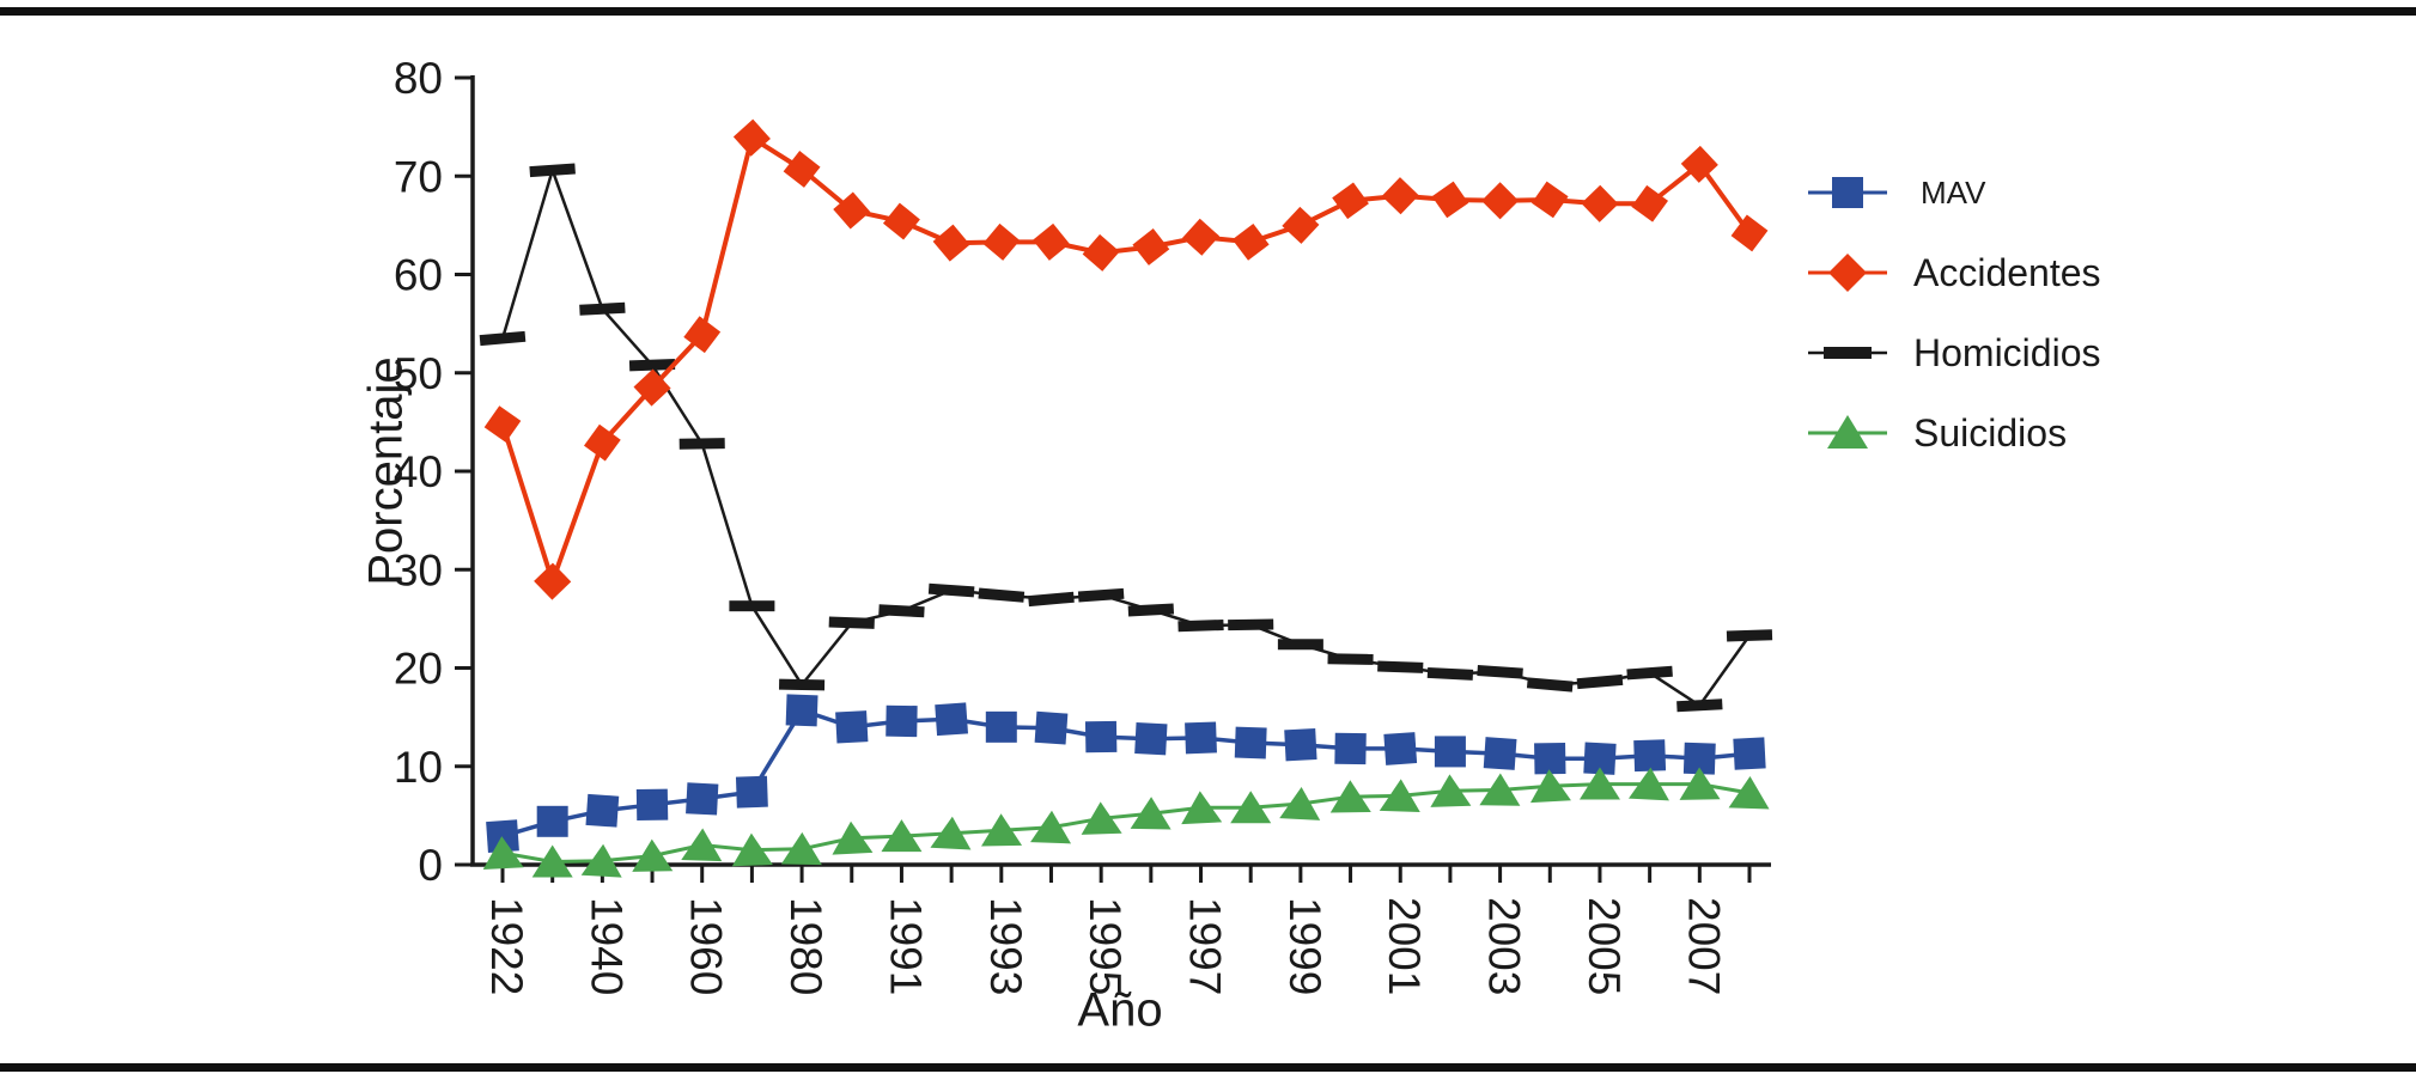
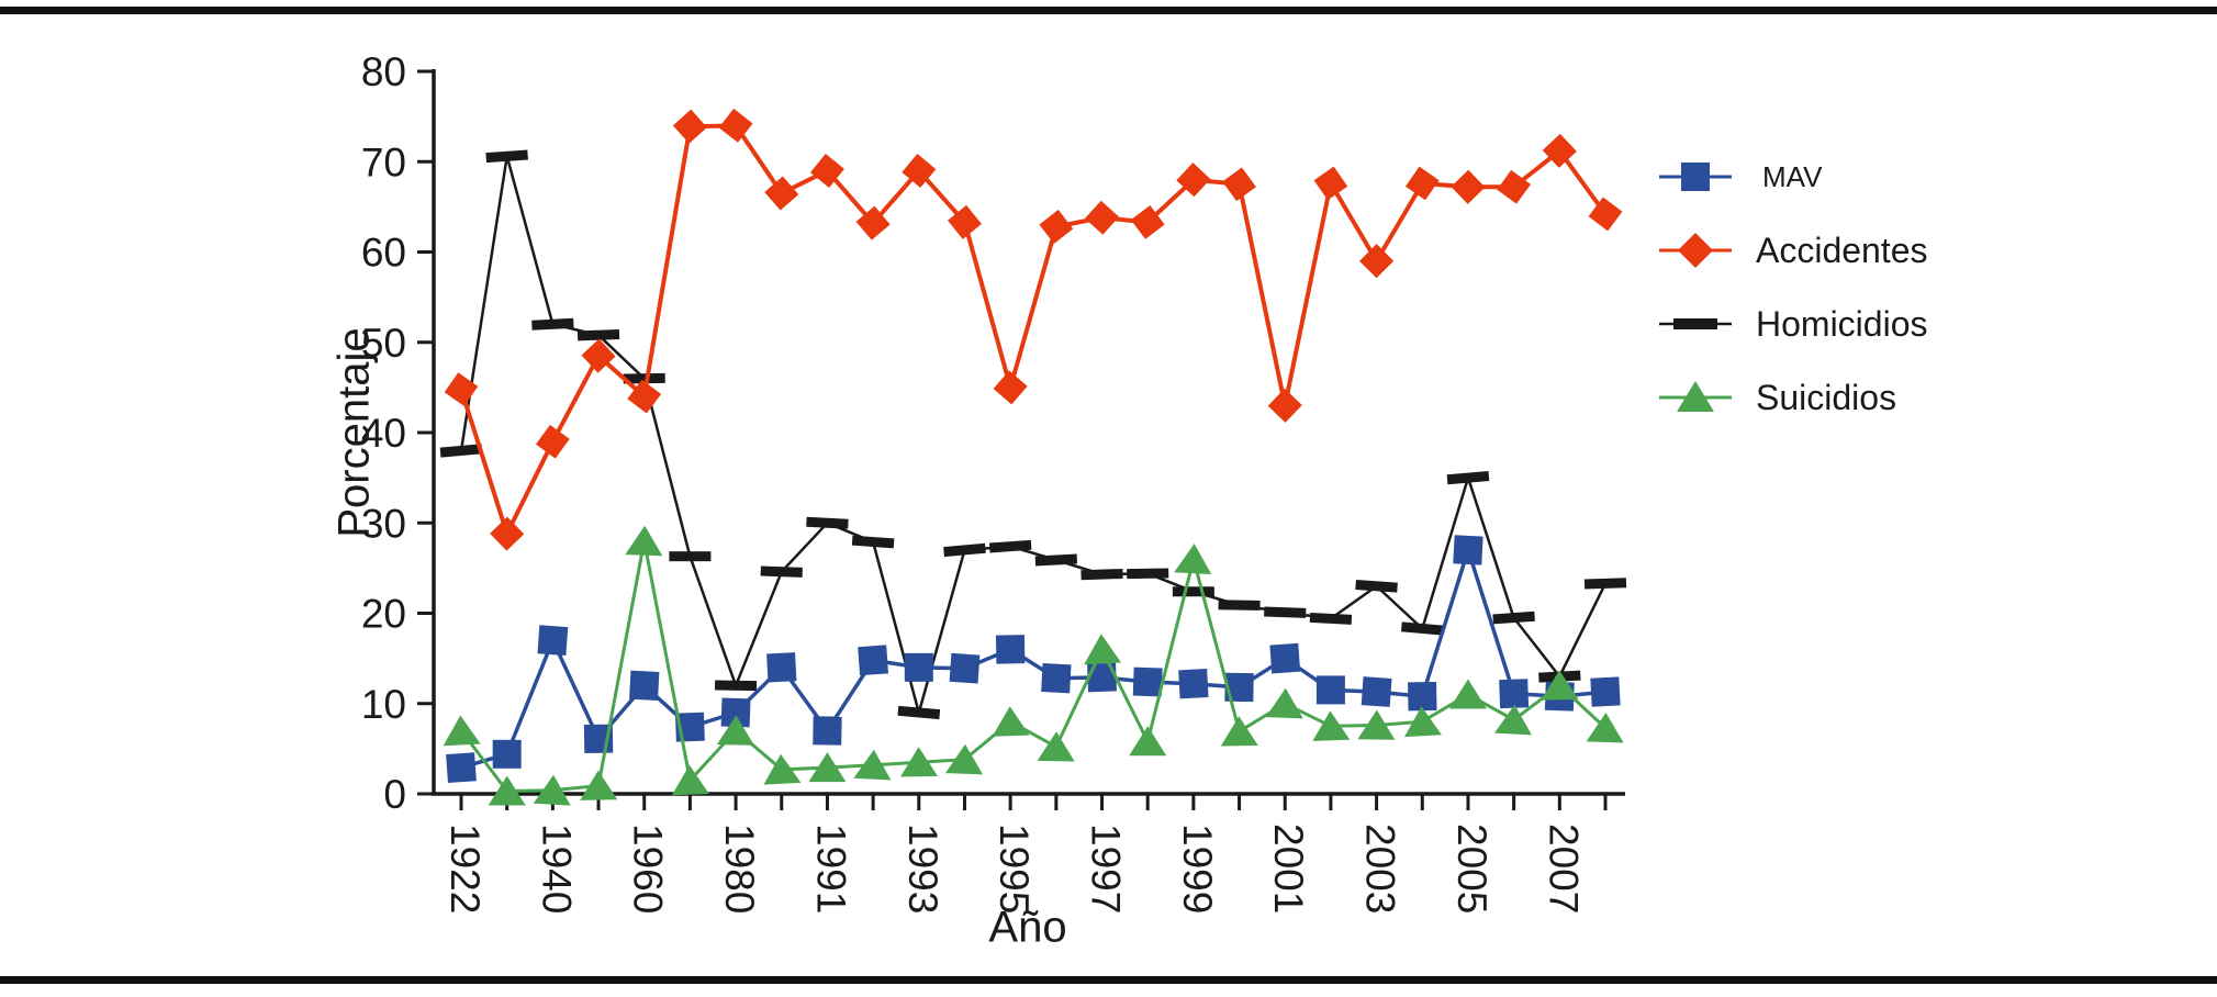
Homicidios/1922: 54 -> 38
Suicidios/1922: 1 -> 7
Homicidios/1940: 56 -> 52
Accidentes/1940: 43 -> 39
MAV/1940: 6 -> 17
Homicidios/1960: 43 -> 46
Accidentes/1960: 54 -> 44
MAV/1960: 7 -> 12
Suicidios/1960: 2 -> 28
Homicidios/1980: 18 -> 12
Accidentes/1980: 71 -> 74
MAV/1980: 16 -> 9
Suicidios/1980: 2 -> 7
Homicidios/1991: 26 -> 30
Accidentes/1991: 65 -> 69
MAV/1991: 15 -> 7
Homicidios/1993: 27 -> 9
Accidentes/1993: 63 -> 69
Accidentes/1995: 62 -> 45
MAV/1995: 13 -> 16
Suicidios/1995: 5 -> 8
Suicidios/1997: 6 -> 16
Accidentes/1999: 65 -> 68
Suicidios/1999: 6 -> 26
Accidentes/2001: 68 -> 43
MAV/2001: 12 -> 15
Suicidios/2001: 7 -> 10
Homicidios/2003: 20 -> 23
Accidentes/2003: 68 -> 59
Homicidios/2005: 19 -> 35
MAV/2005: 11 -> 27
Suicidios/2005: 8 -> 11
Homicidios/2007: 16 -> 13
Suicidios/2007: 8 -> 12
